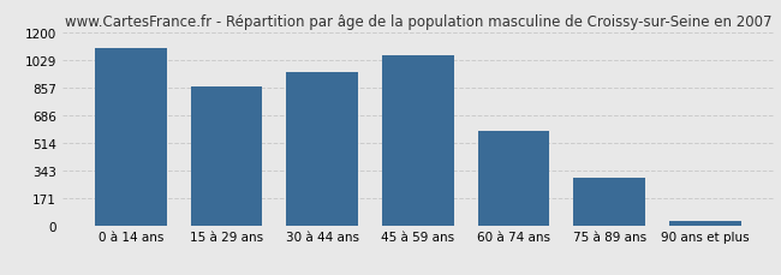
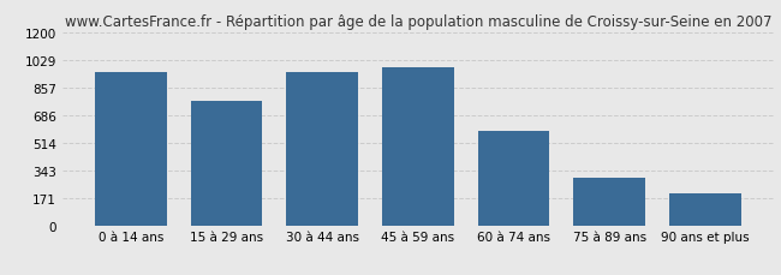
0 à 14 ans: 1100 -> 950
15 à 29 ans: 860 -> 770
45 à 59 ans: 1050 -> 980
90 ans et plus: 30 -> 200
